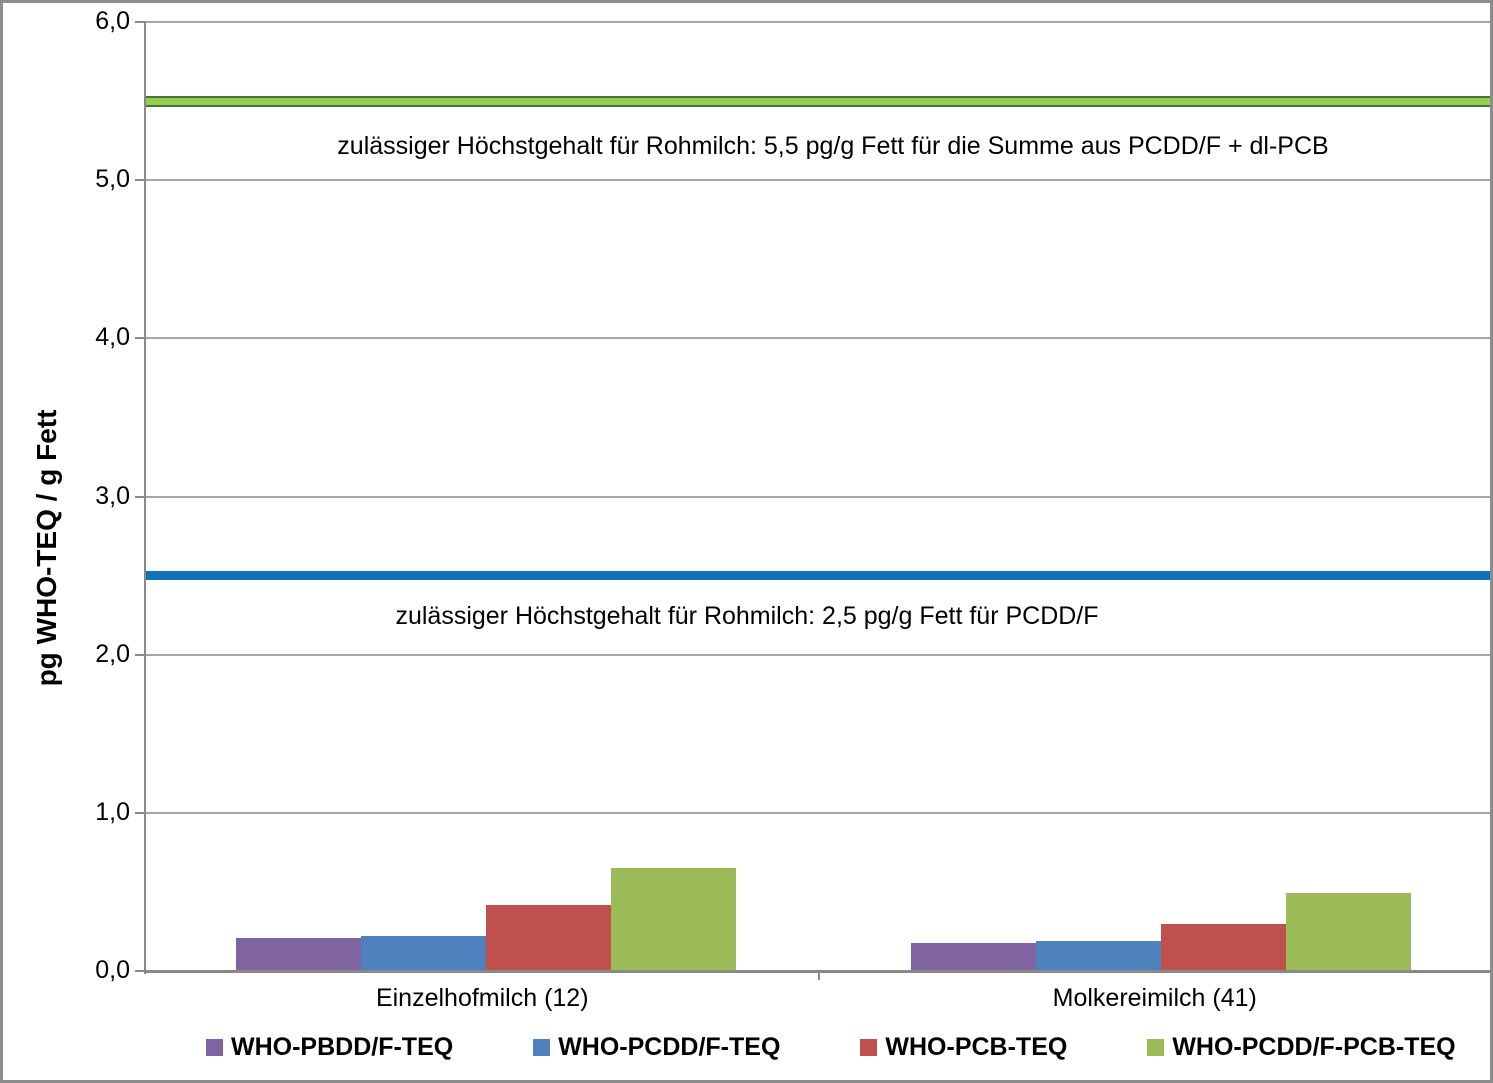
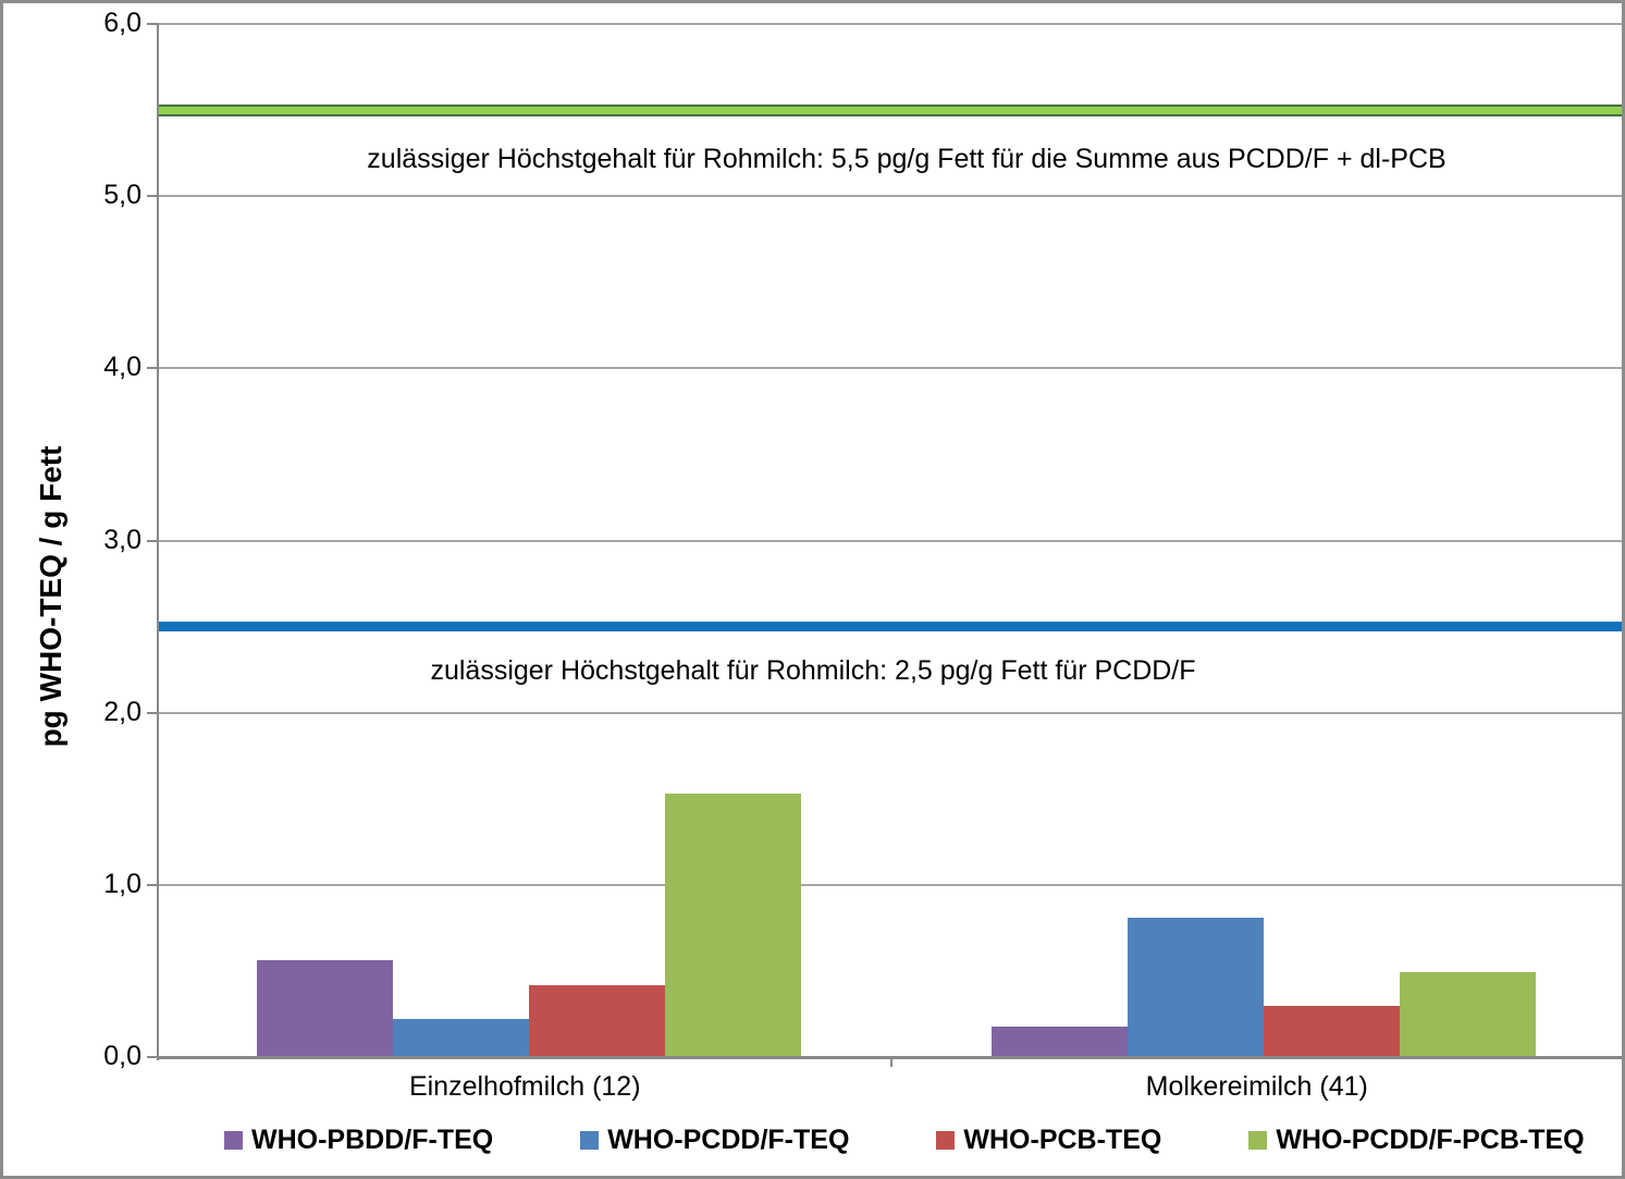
WHO-PBDD/F-TEQ/Einzelhofmilch (12): 0,21 -> 0,56
WHO-PCDD/F-PCB-TEQ/Einzelhofmilch (12): 0,65 -> 1,53
WHO-PCDD/F-TEQ/Molkereimilch (41): 0,19 -> 0,81
